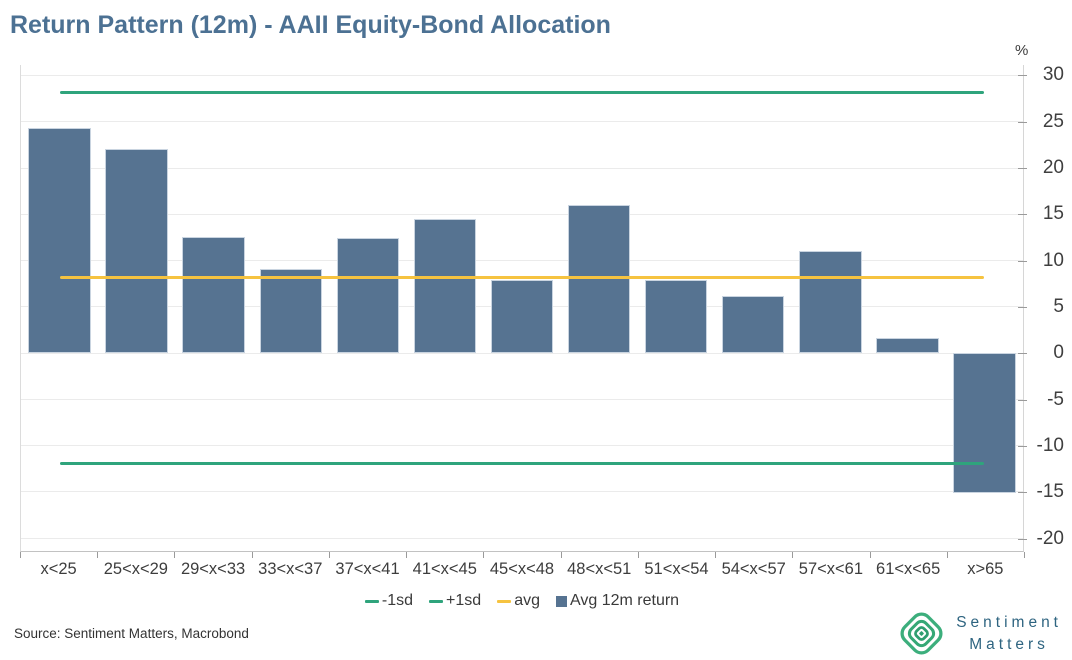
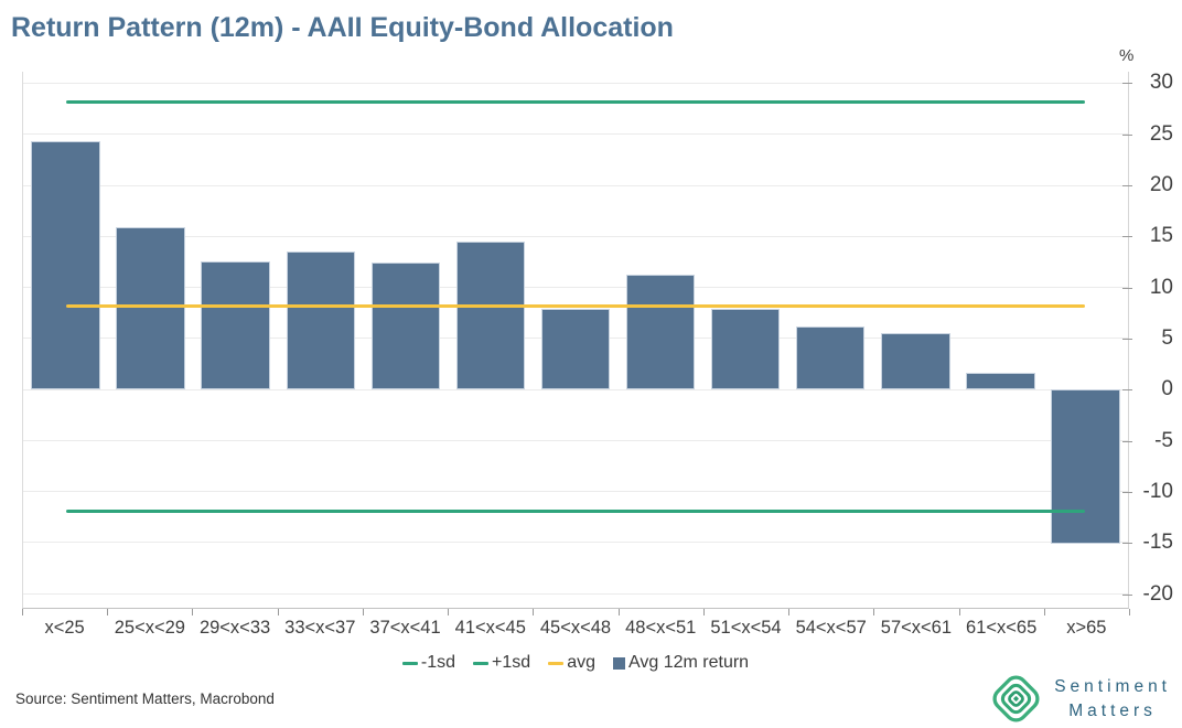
25<x<29: 22 -> 16
33<x<37: 9 -> 14
48<x<51: 16 -> 11
57<x<61: 11 -> 6
